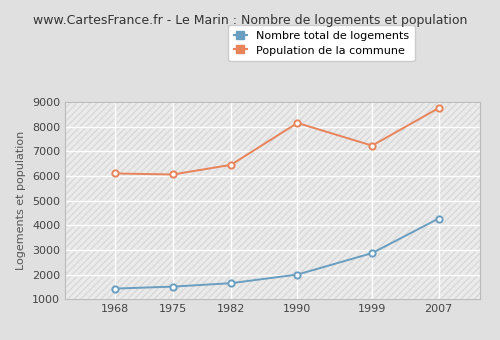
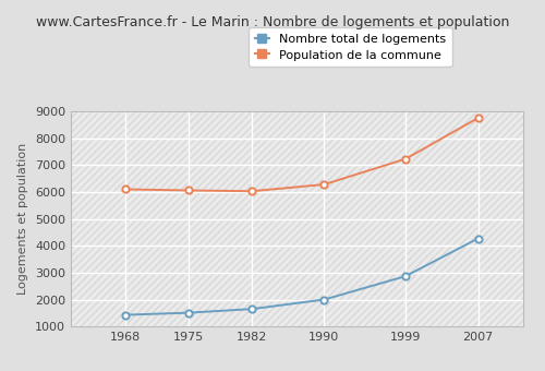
Population de la commune/1982: 6450 -> 6030
Population de la commune/1990: 8150 -> 6280
